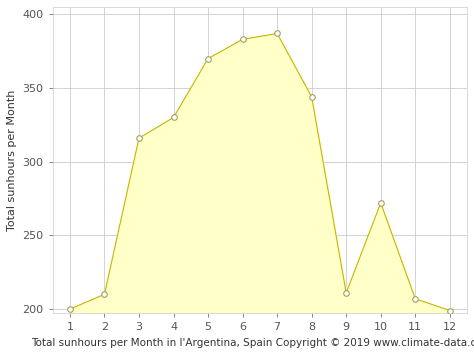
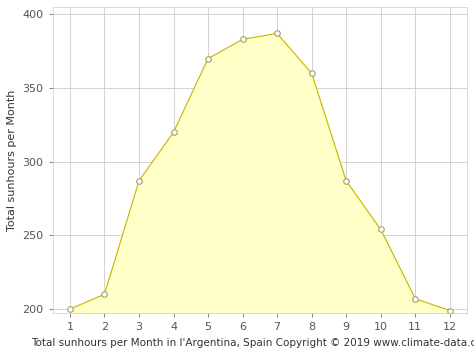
3: 316 -> 287
4: 330 -> 320
8: 344 -> 360
9: 211 -> 287
10: 272 -> 254
